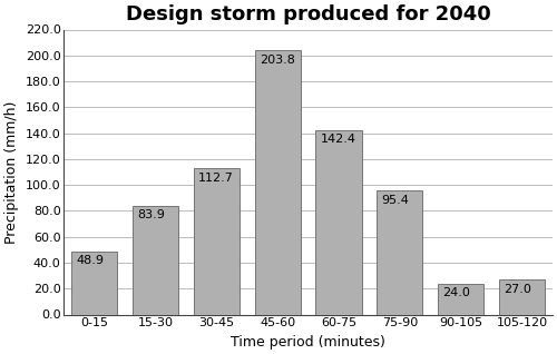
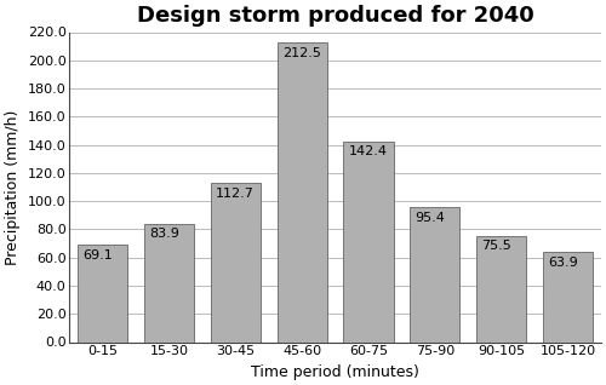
0-15: 48.9 -> 69.1
45-60: 203.8 -> 212.5
90-105: 24.0 -> 75.5
105-120: 27.0 -> 63.9
